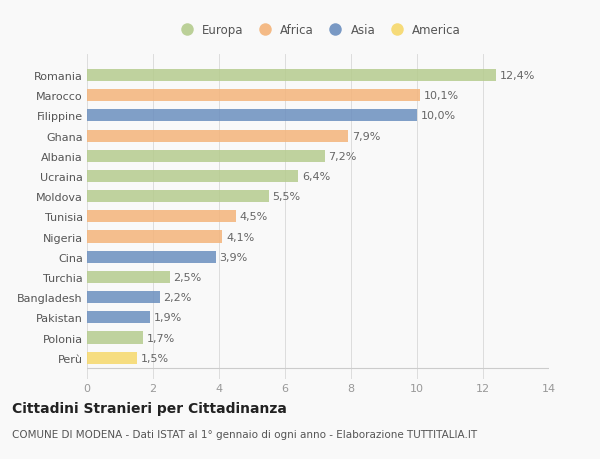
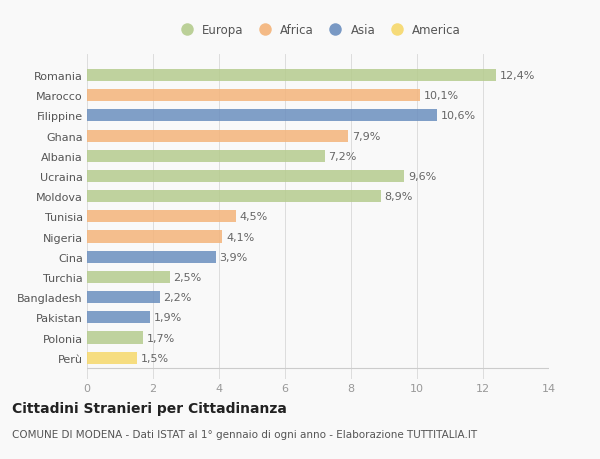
Filippine: 10,0% -> 10,6%
Ucraina: 6,4% -> 9,6%
Moldova: 5,5% -> 8,9%
